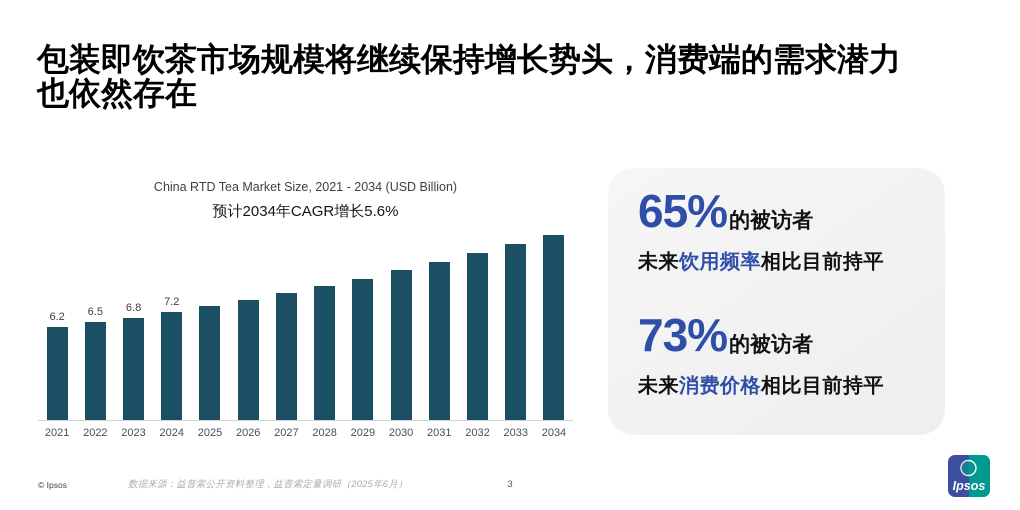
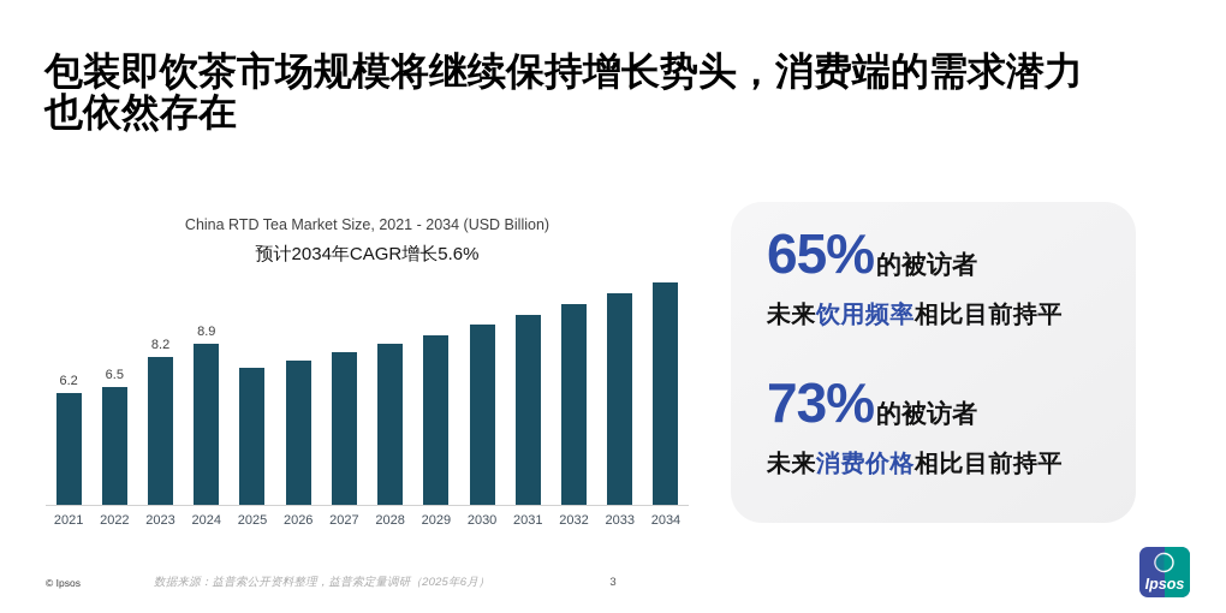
2023: 6.8 -> 8.2
2024: 7.2 -> 8.9
